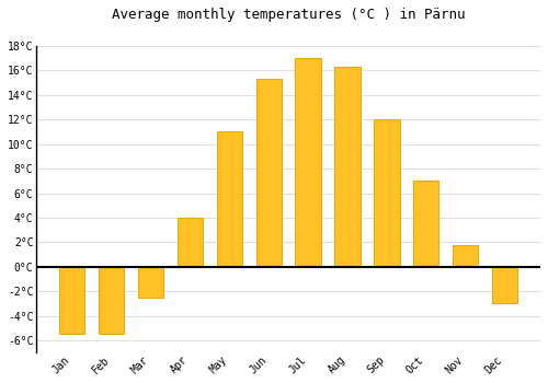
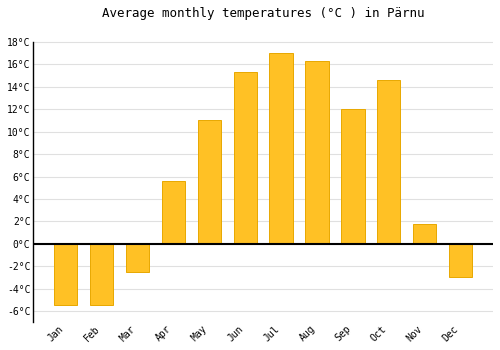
Apr: 4.0°C -> 5.6°C
Oct: 7.0°C -> 14.6°C
